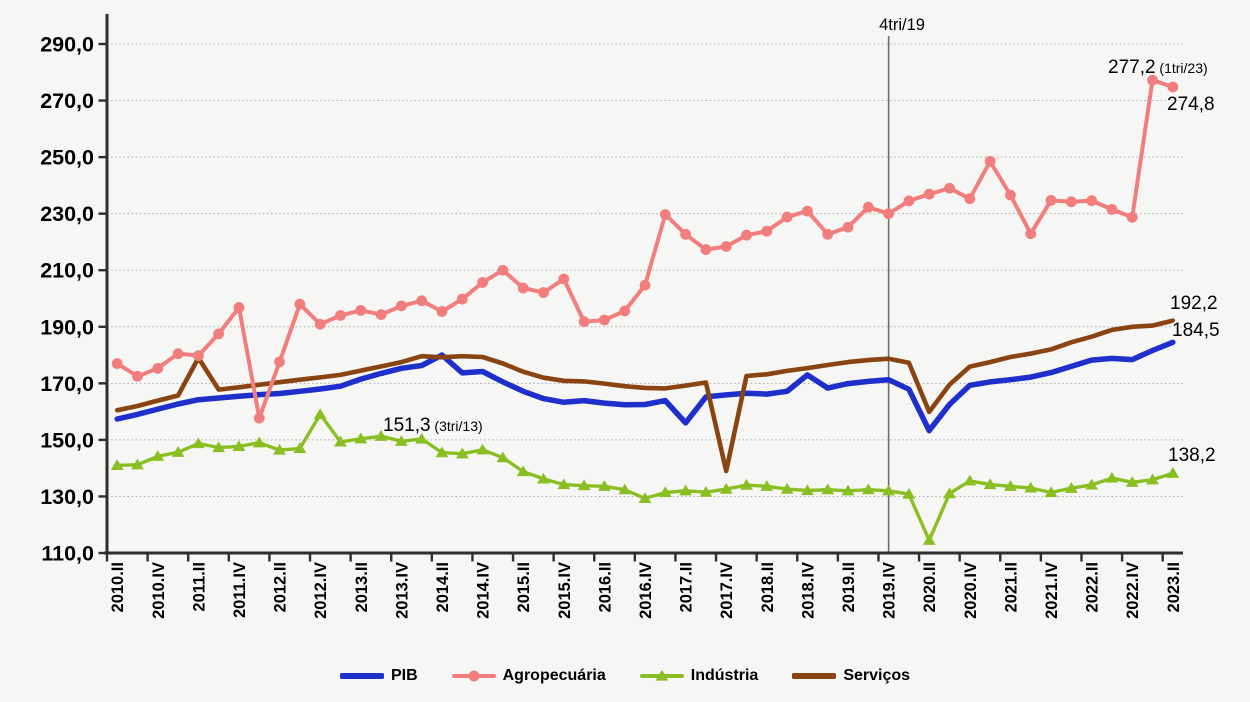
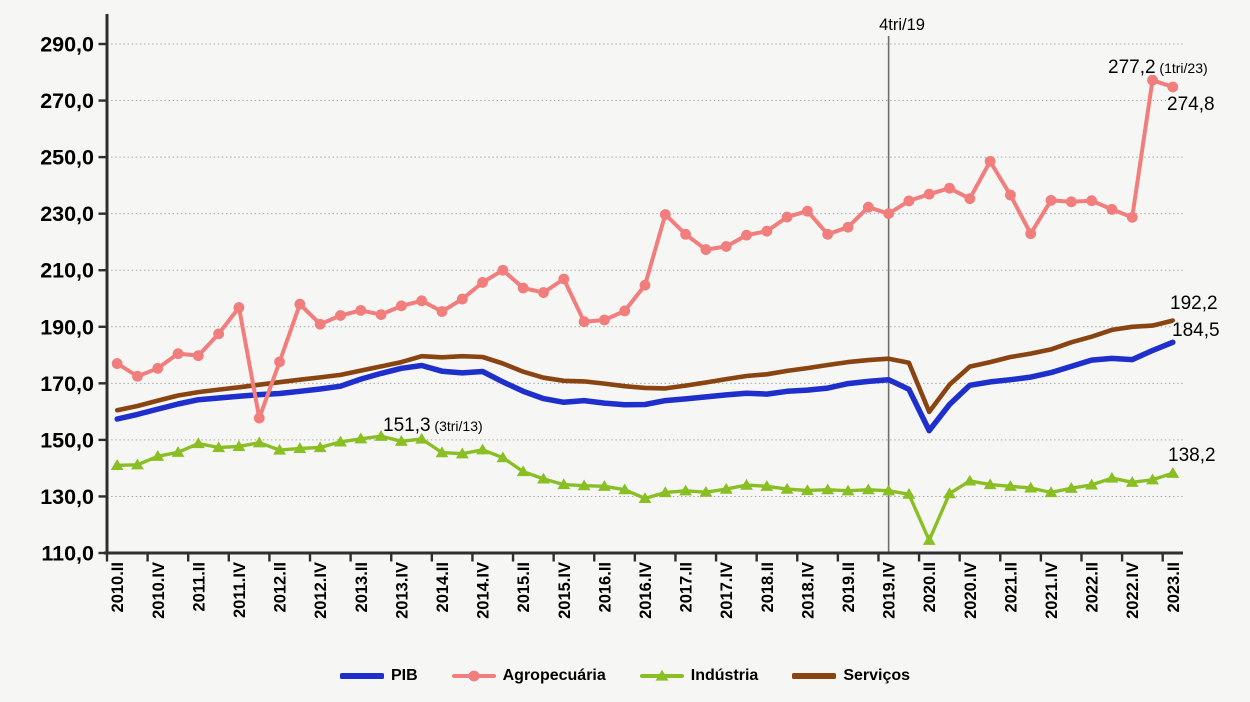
Serviços/2011.II: 179 -> 167
Indústria/2012.IV: 159 -> 147
PIB/2014.II: 180 -> 174
PIB/2017.II: 156 -> 164
Serviços/2017.IV: 139 -> 172
PIB/2018.IV: 173 -> 168
